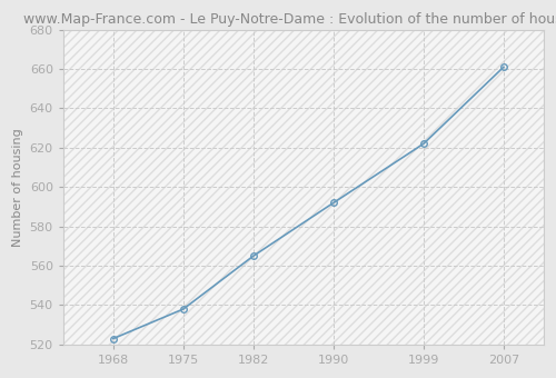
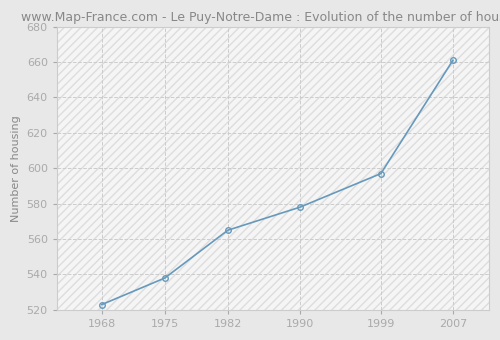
1990: 592 -> 578
1999: 622 -> 597
